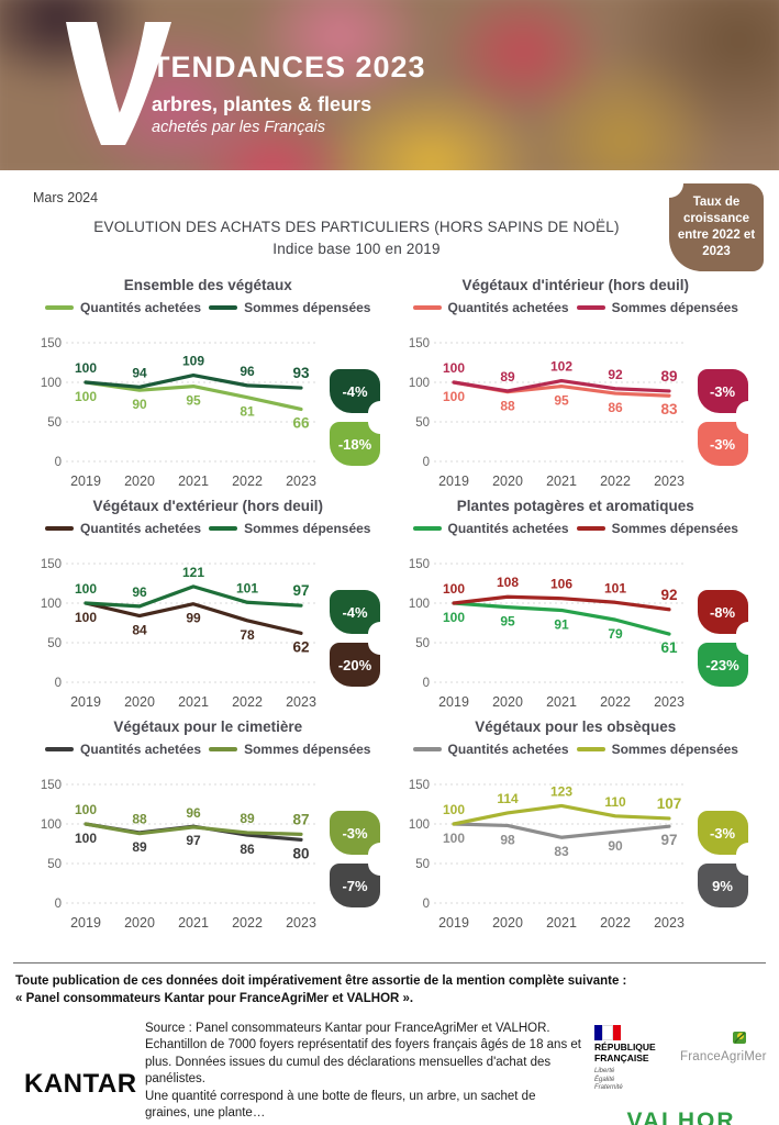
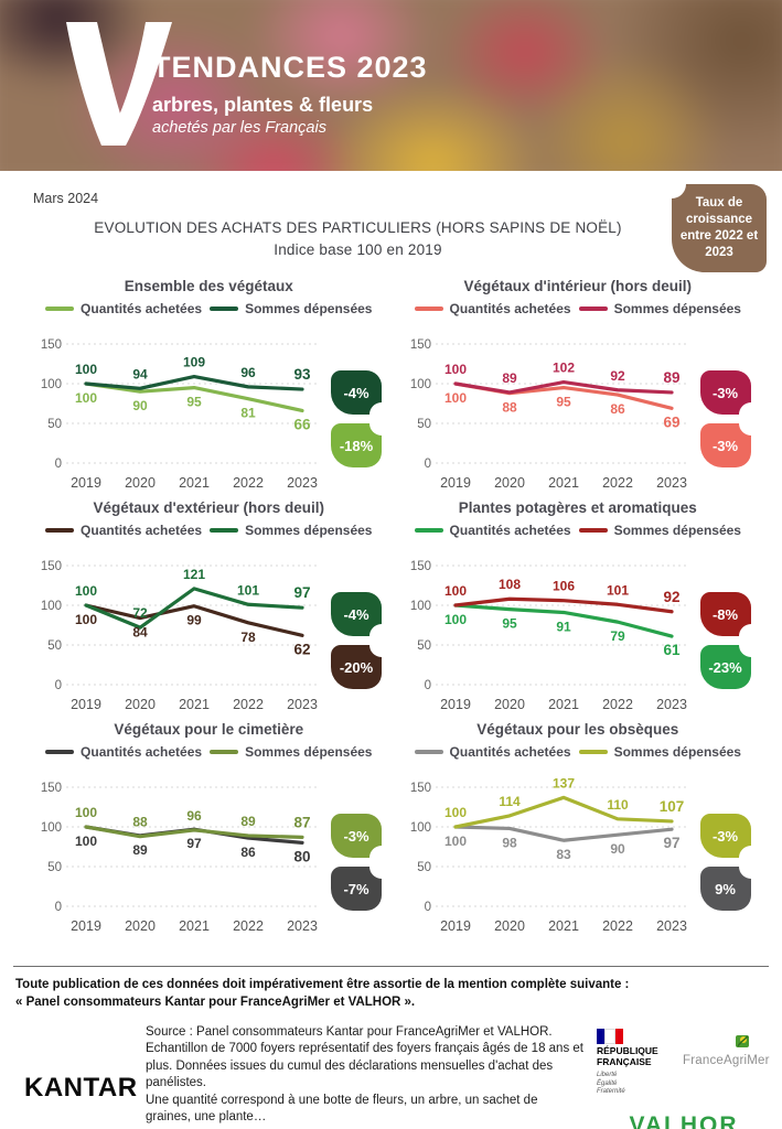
Végétaux d'intérieur (hors deuil)/Quantités achetées/2023: 83 -> 69
Végétaux d'extérieur (hors deuil)/Sommes dépensées/2020: 96 -> 72
Végétaux pour les obsèques/Sommes dépensées/2021: 123 -> 137
